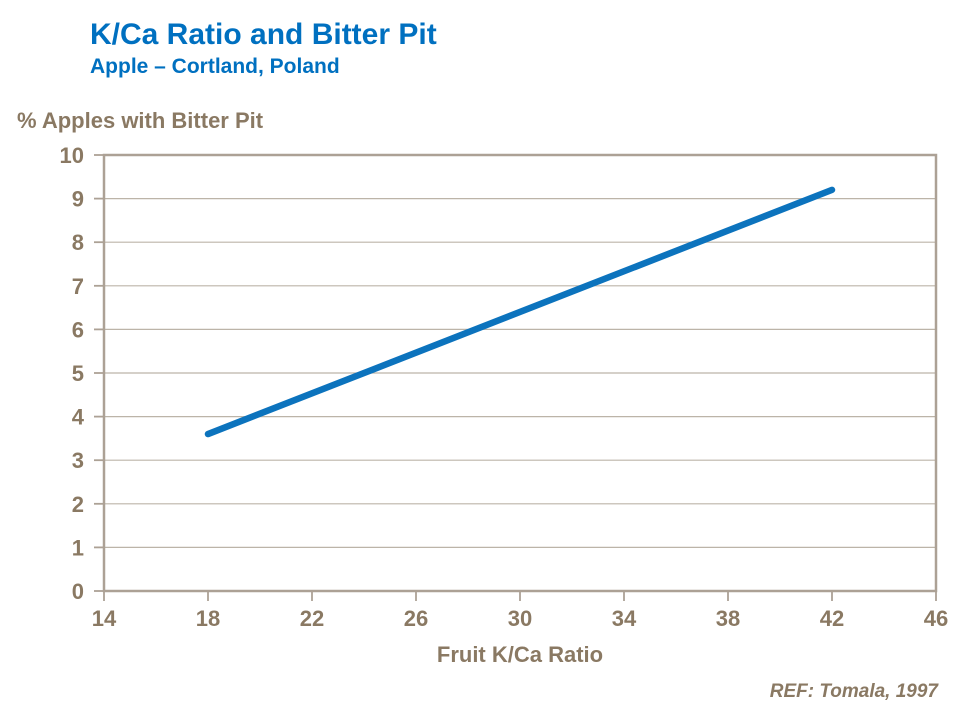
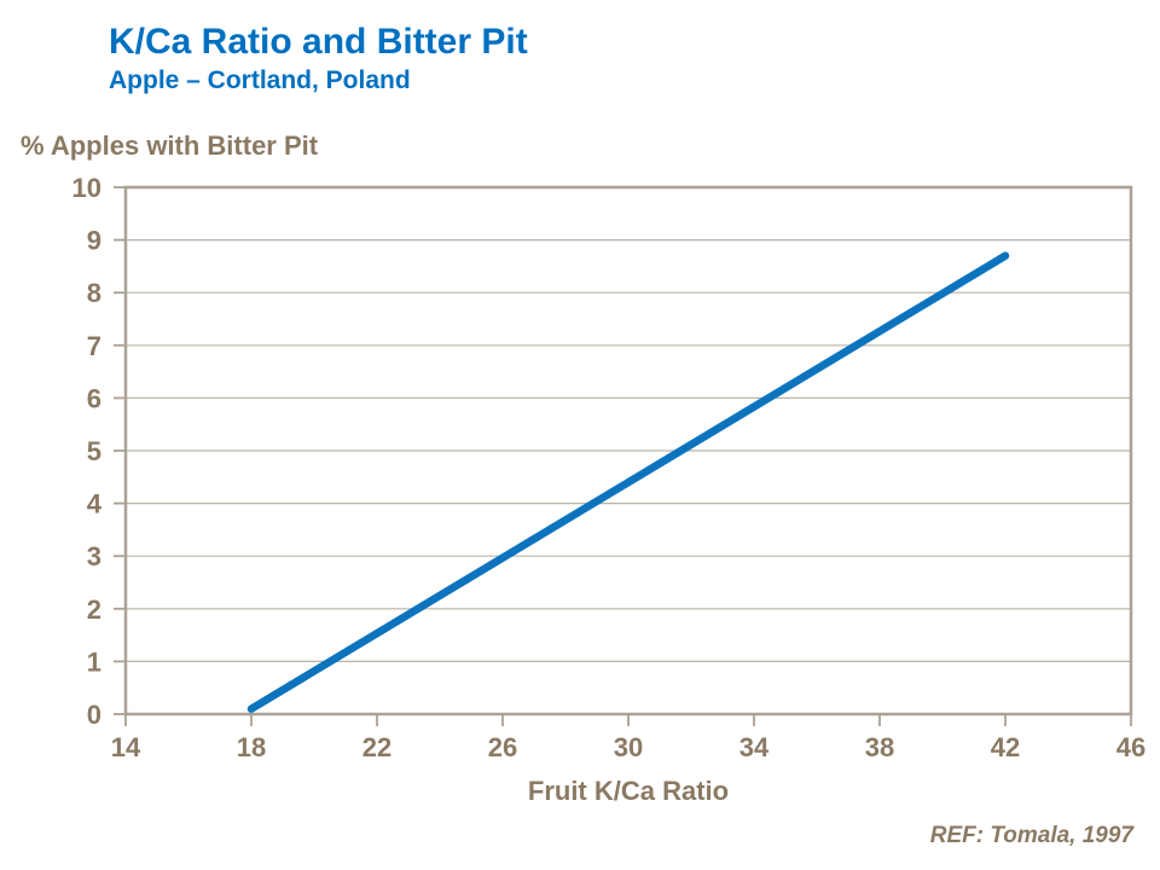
18: 3.6 -> 0.1
42: 9.2 -> 8.7
